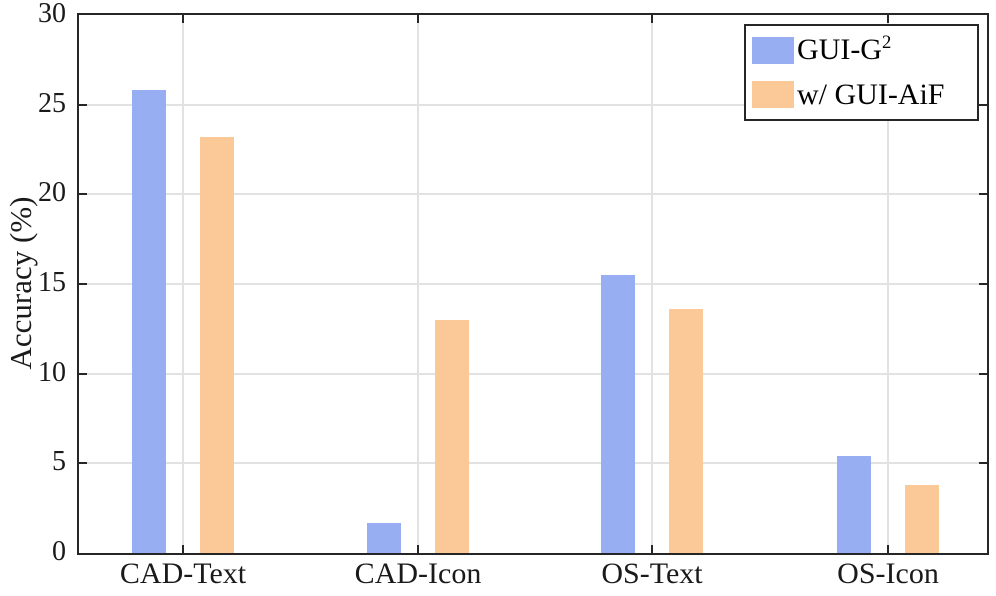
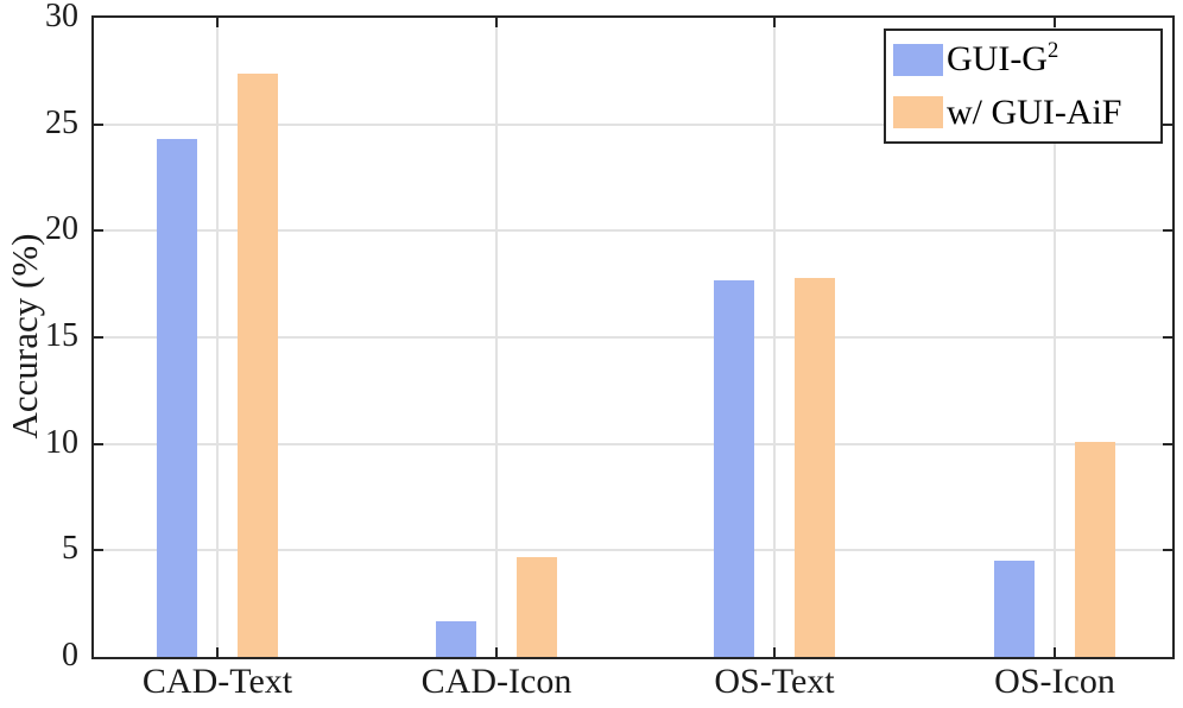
GUI-G2/CAD-Text: 25.8 -> 24.3
w/ GUI-AiF/CAD-Text: 23.2 -> 27.4
w/ GUI-AiF/CAD-Icon: 13.0 -> 4.7
GUI-G2/OS-Text: 15.5 -> 17.7
w/ GUI-AiF/OS-Text: 13.6 -> 17.8
GUI-G2/OS-Icon: 5.4 -> 4.5
w/ GUI-AiF/OS-Icon: 3.8 -> 10.1
